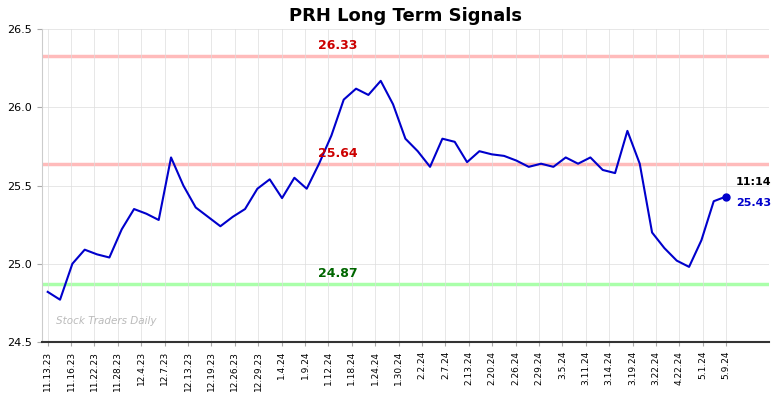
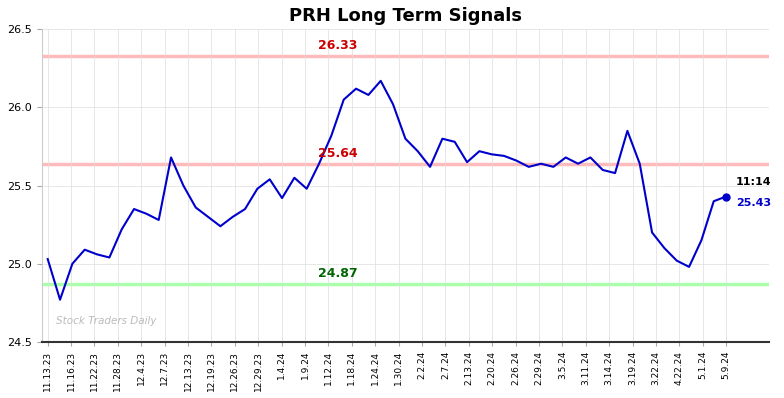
11.13.23: 24.82 -> 25.03
